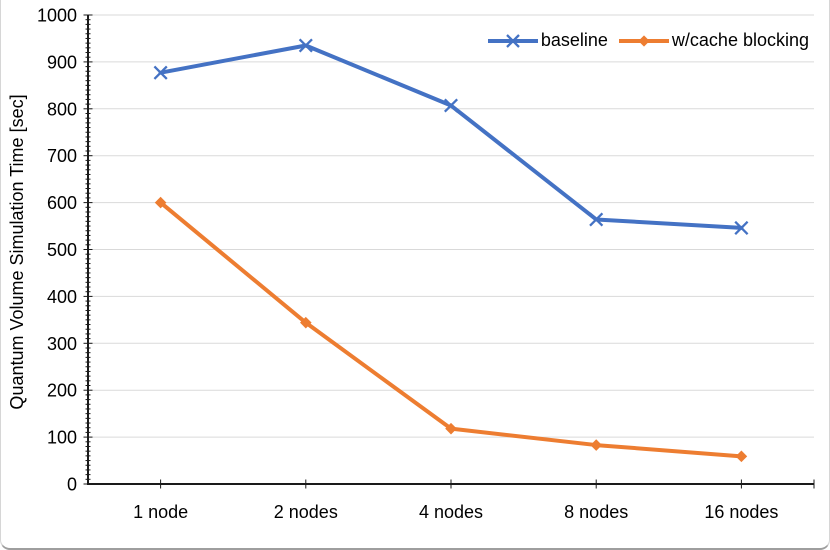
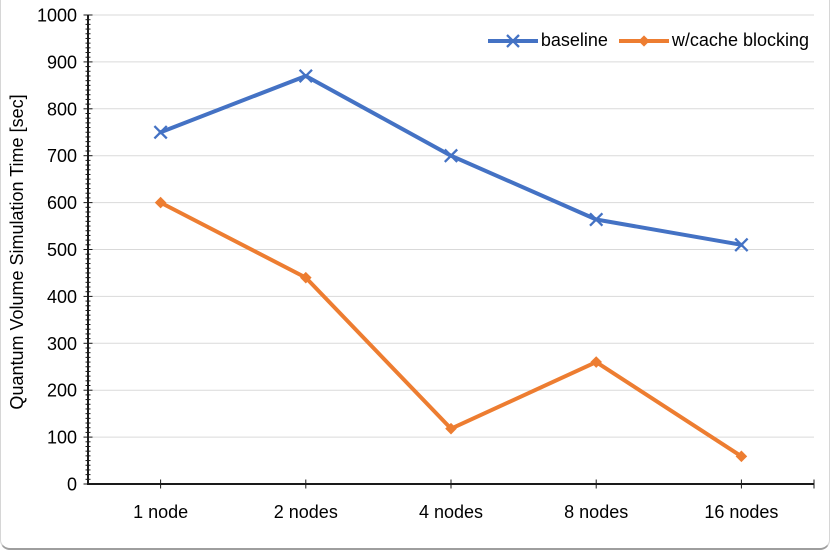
baseline/1 node: 880 -> 750
baseline/2 nodes: 940 -> 870
w/cache blocking/2 nodes: 340 -> 440
baseline/4 nodes: 810 -> 700
w/cache blocking/8 nodes: 80 -> 260
baseline/16 nodes: 550 -> 510
